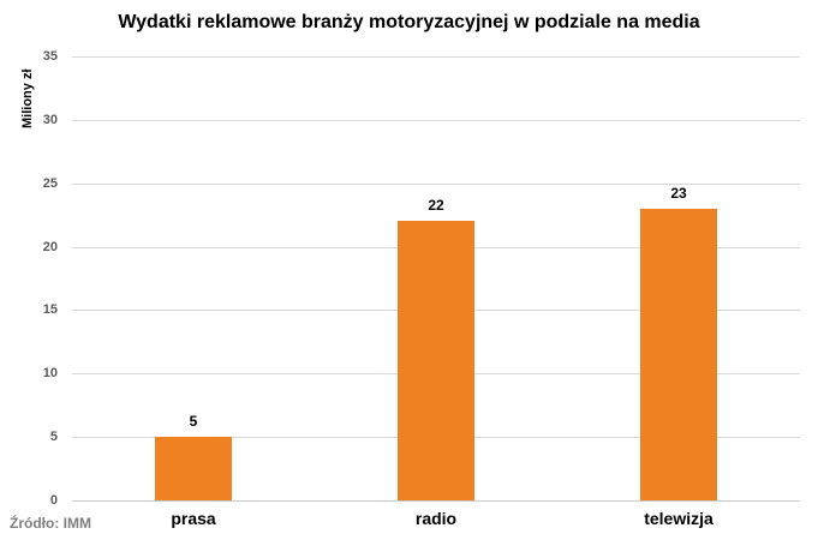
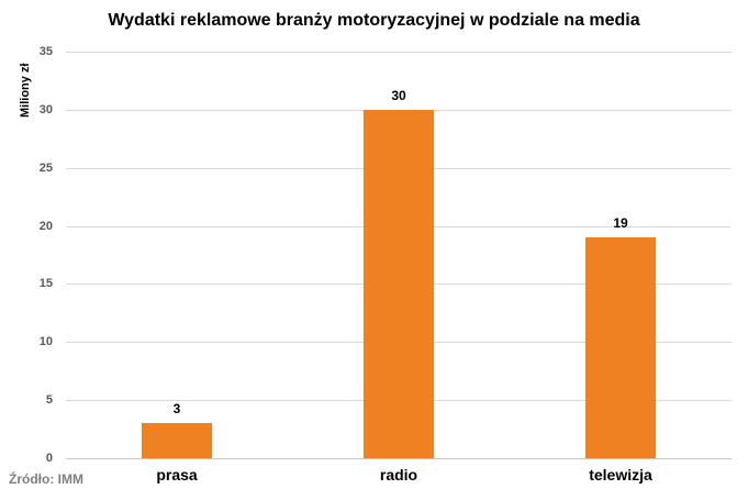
prasa: 5 -> 3
radio: 22 -> 30
telewizja: 23 -> 19
